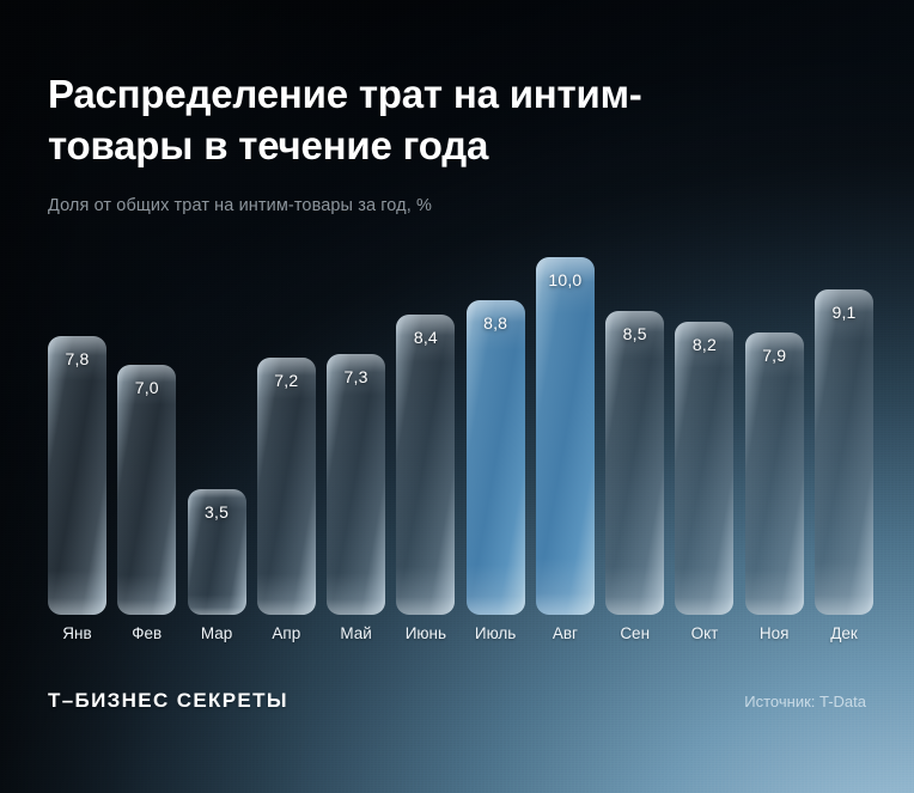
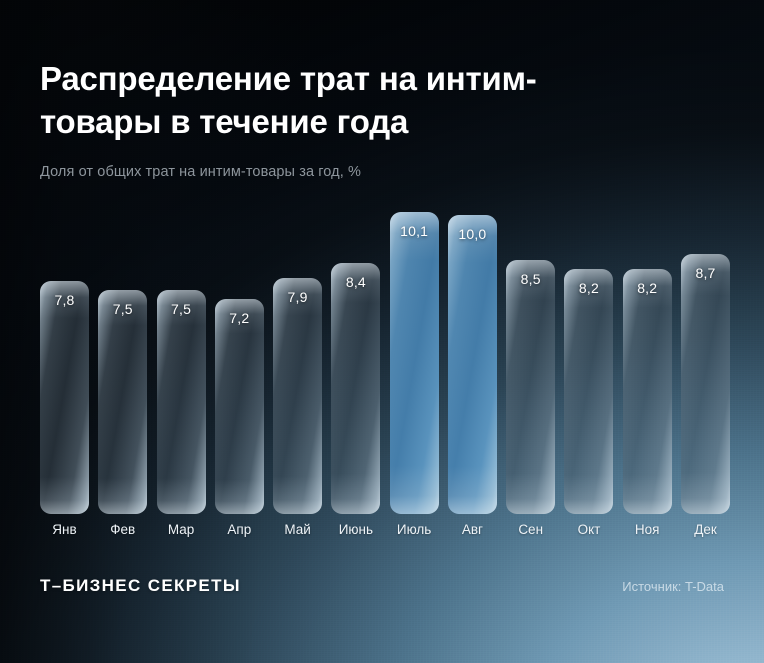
Фев: 7,0 -> 7,5
Мар: 3,5 -> 7,5
Май: 7,3 -> 7,9
Июль: 8,8 -> 10,1
Ноя: 7,9 -> 8,2
Дек: 9,1 -> 8,7
